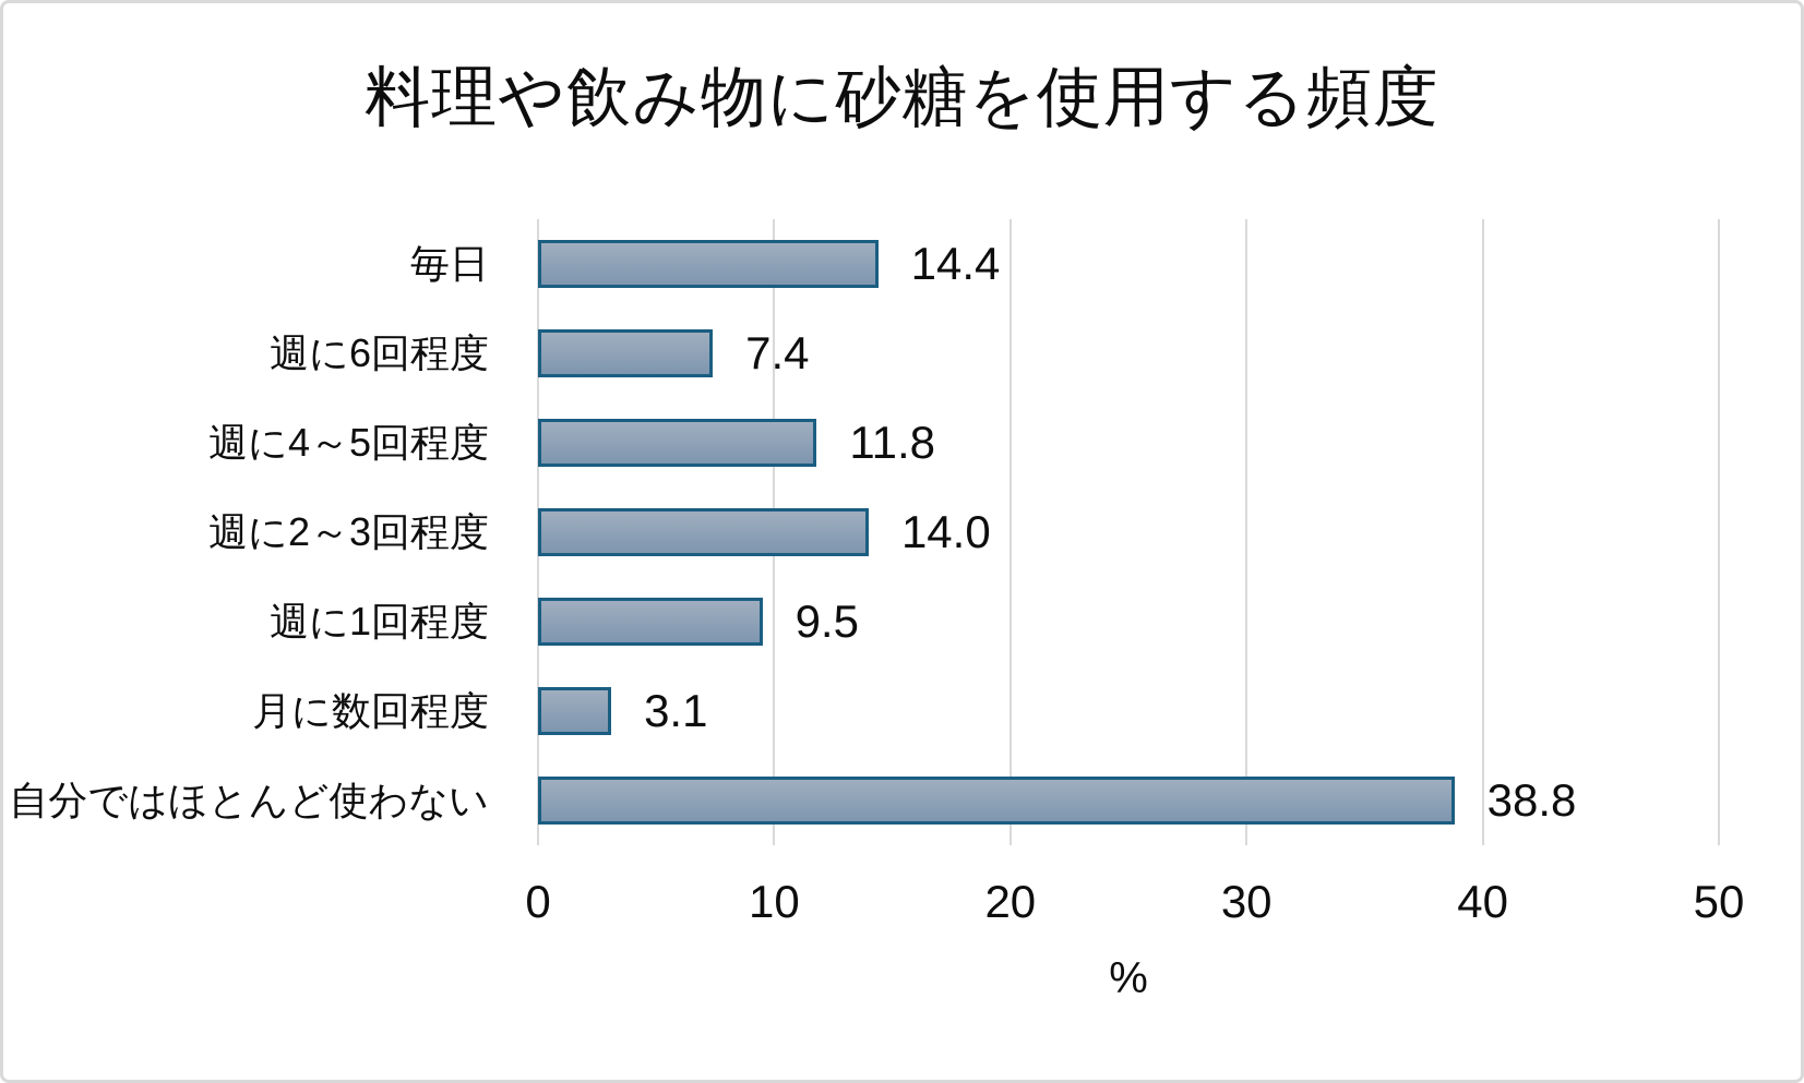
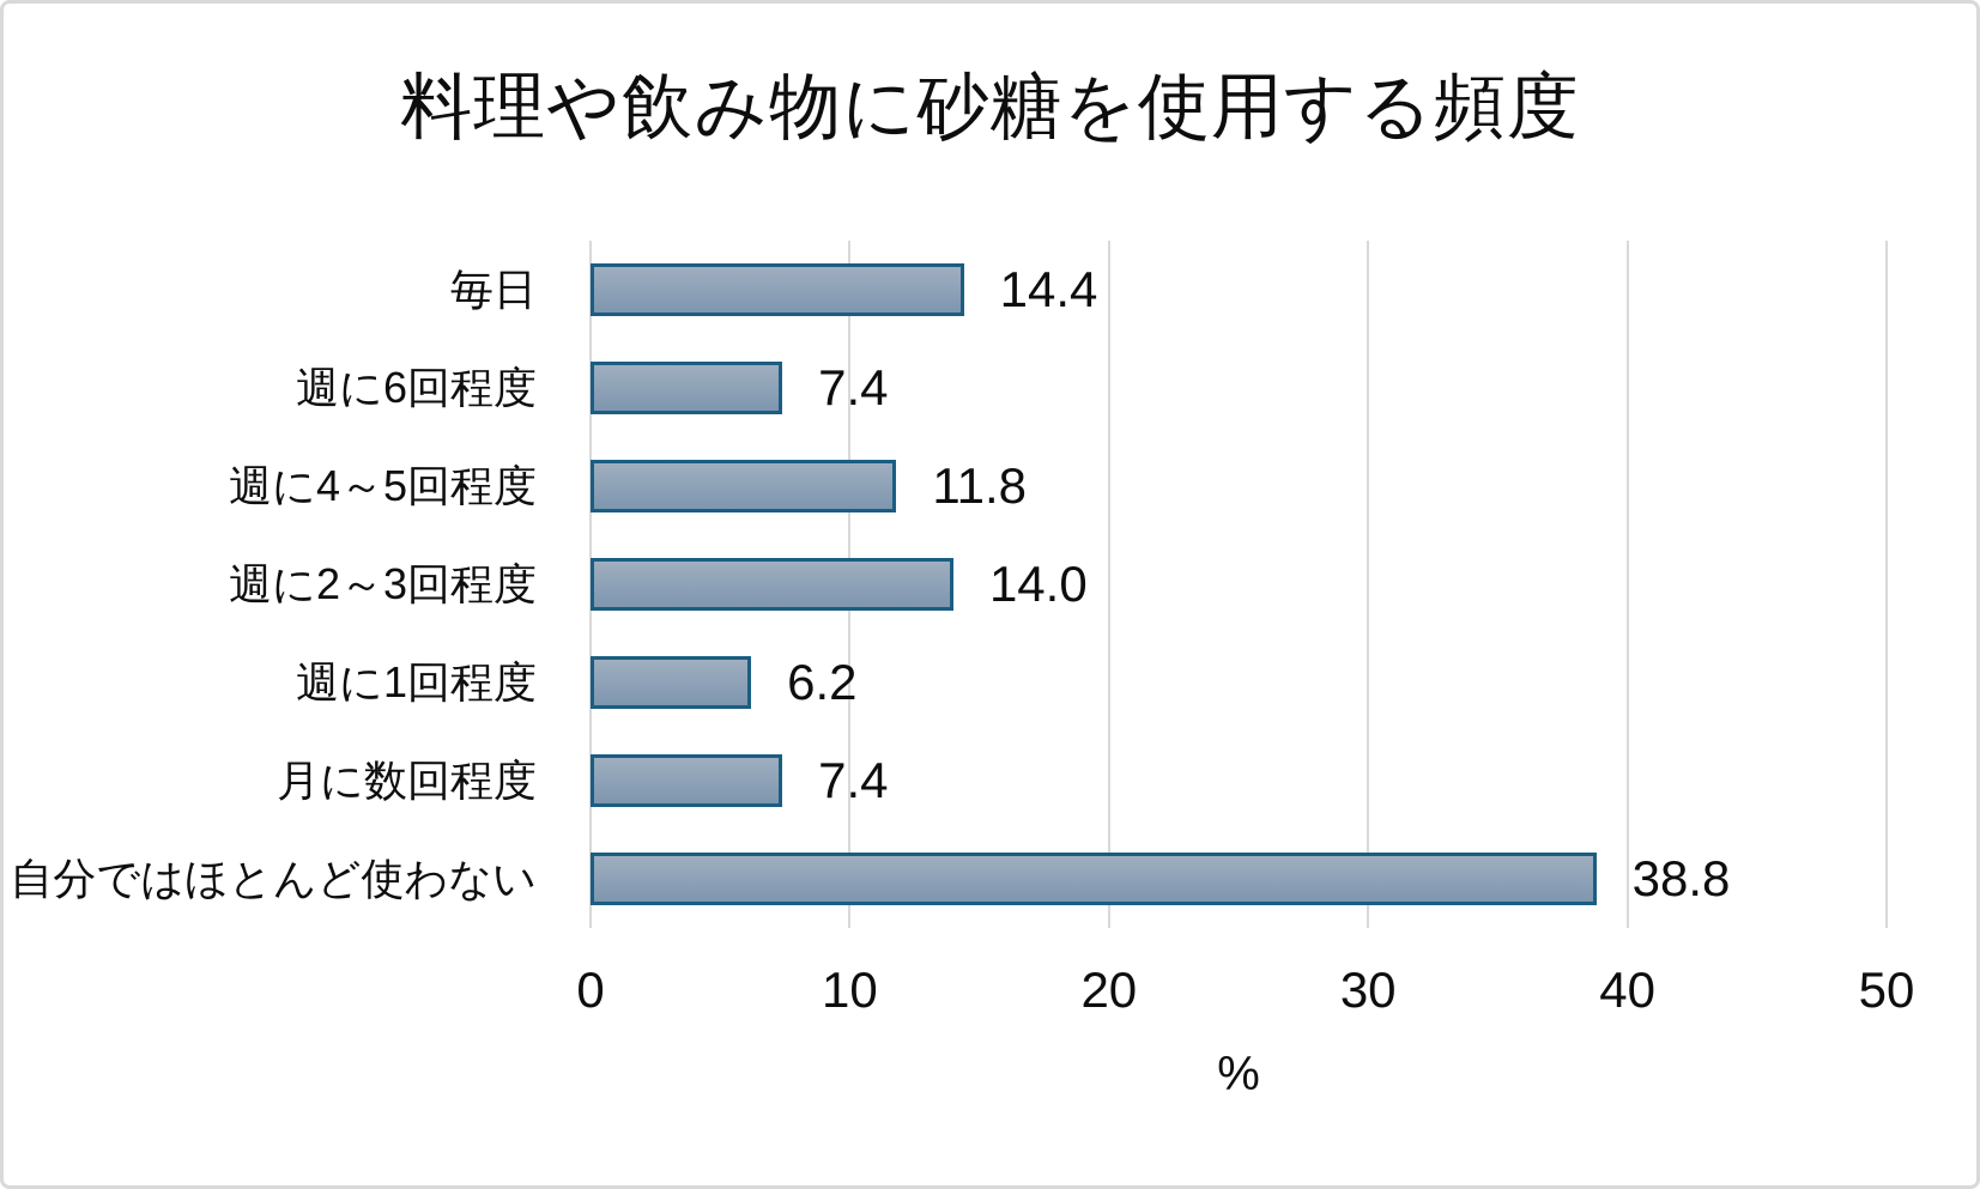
週に1回程度: 9.5 -> 6.2
月に数回程度: 3.1 -> 7.4
